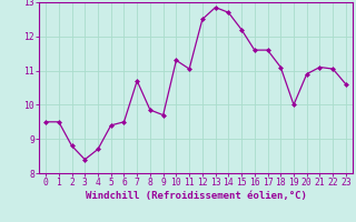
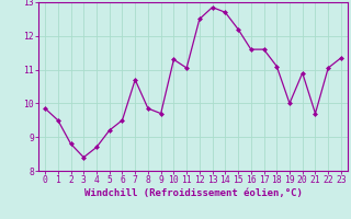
0: 9.50 -> 9.85
5: 9.40 -> 9.20
21: 11.10 -> 9.70
23: 10.60 -> 11.35
